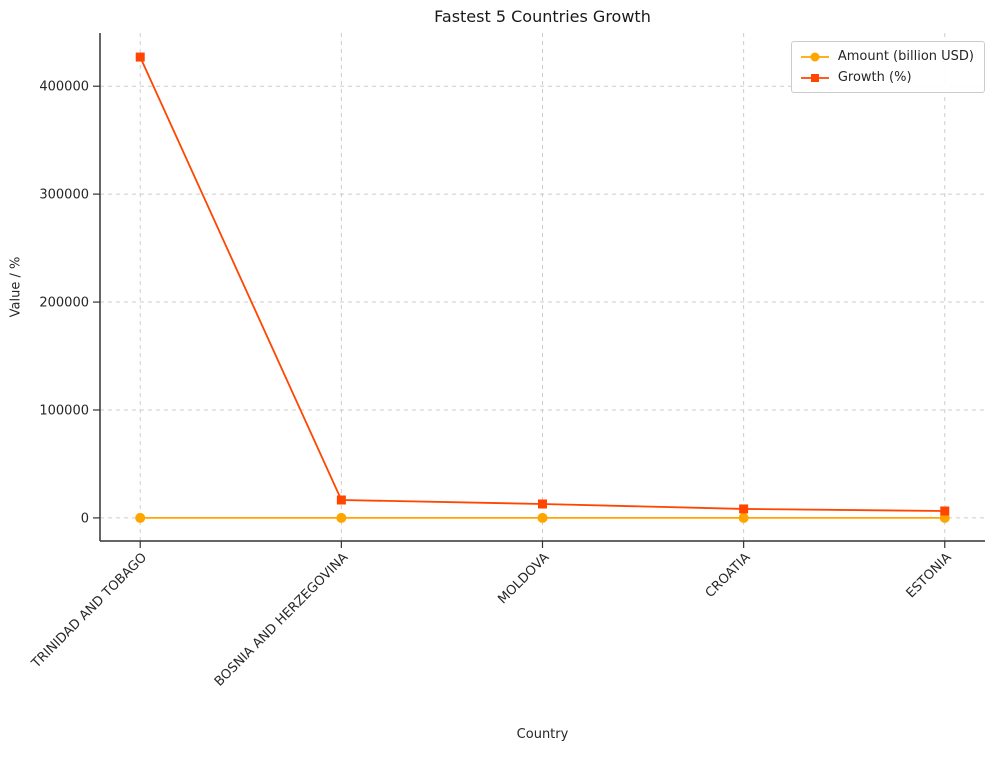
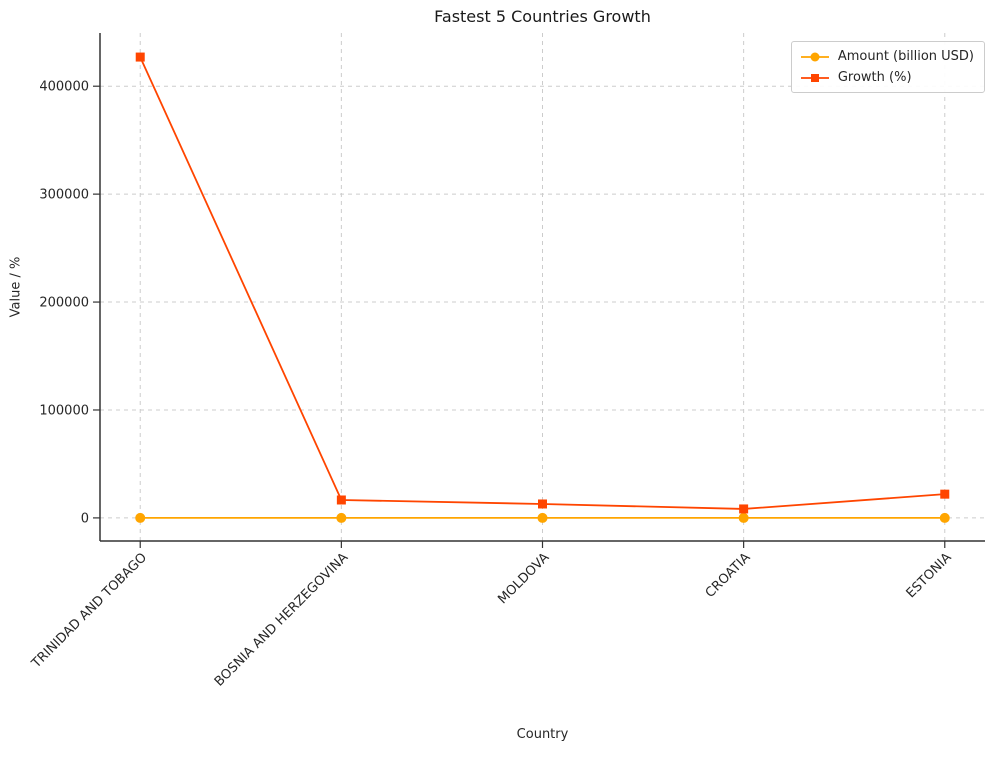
Growth (%)/ESTONIA: 6000 -> 22000
